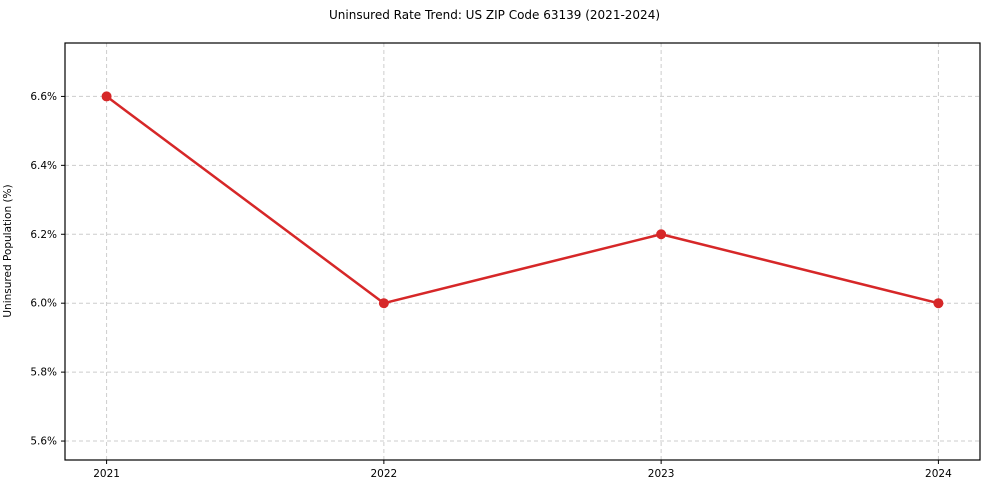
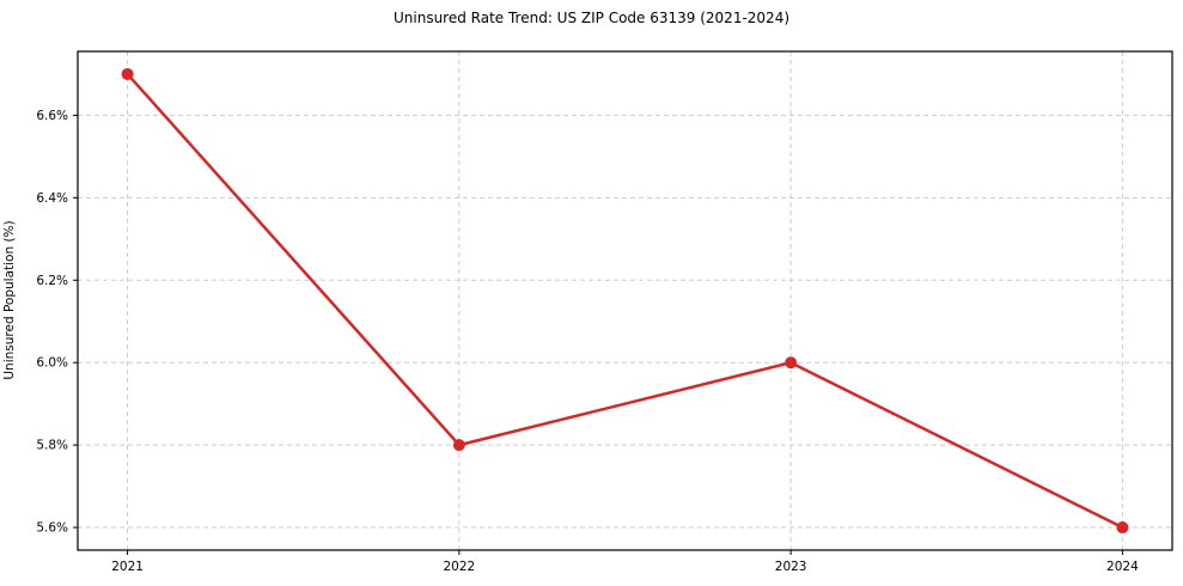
2021: 6.6% -> 6.7%
2022: 6.0% -> 5.8%
2023: 6.2% -> 6.0%
2024: 6.0% -> 5.6%
